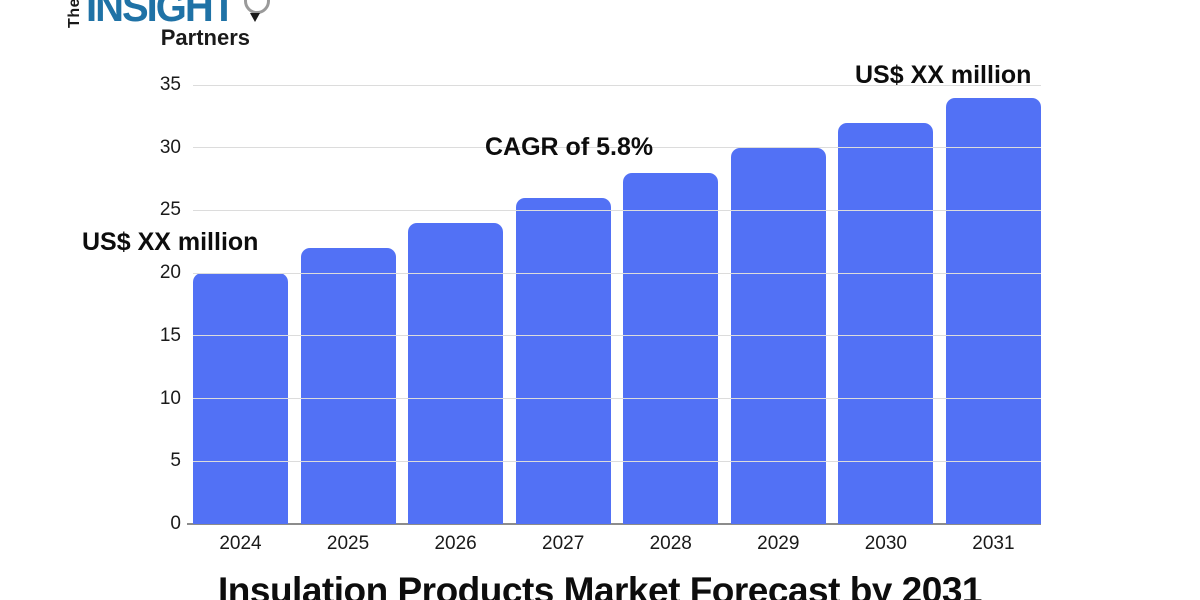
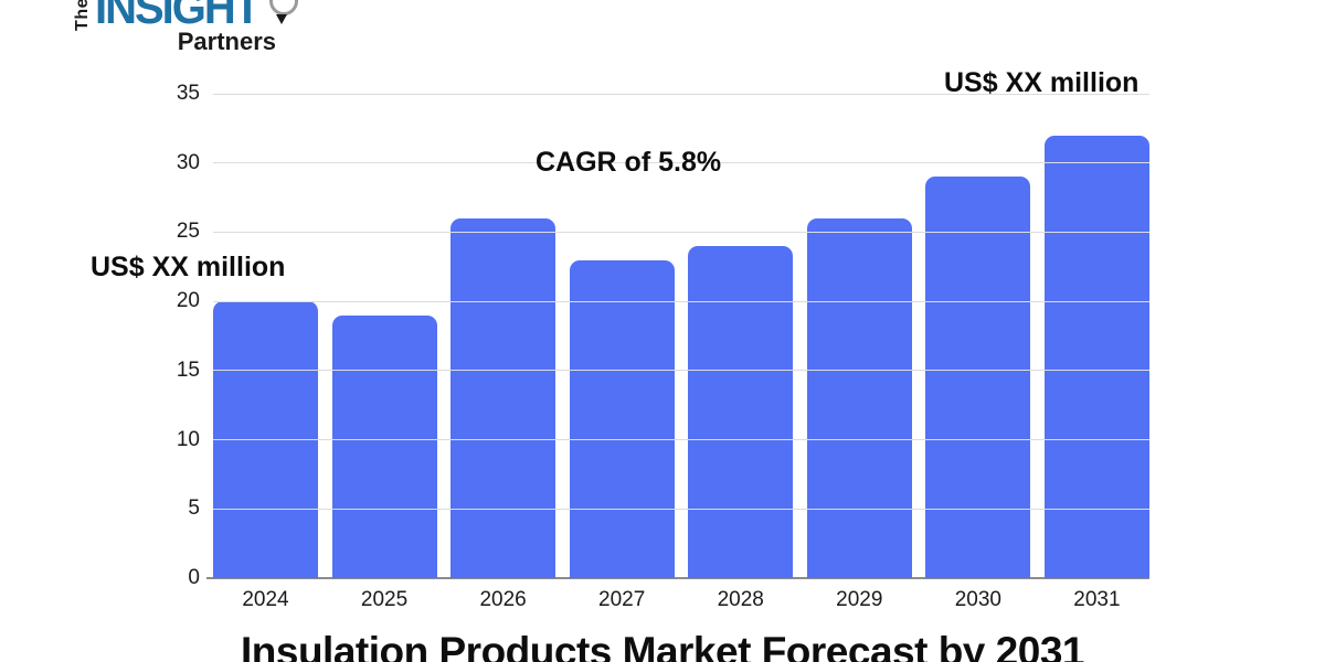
2025: 22 -> 19
2026: 24 -> 26
2027: 26 -> 23
2028: 28 -> 24
2029: 30 -> 26
2030: 32 -> 29
2031: 34 -> 32
